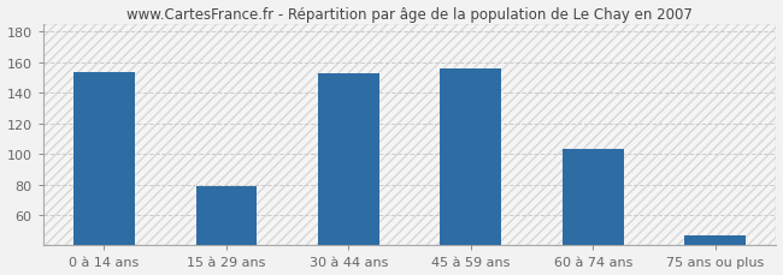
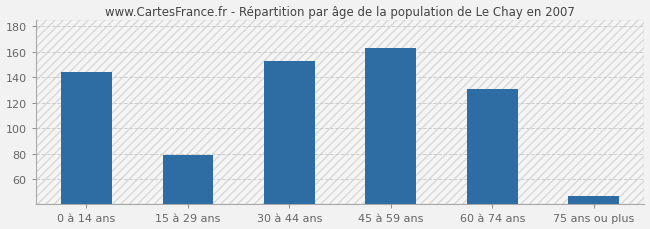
0 à 14 ans: 154 -> 144
45 à 59 ans: 156 -> 163
60 à 74 ans: 103 -> 131
